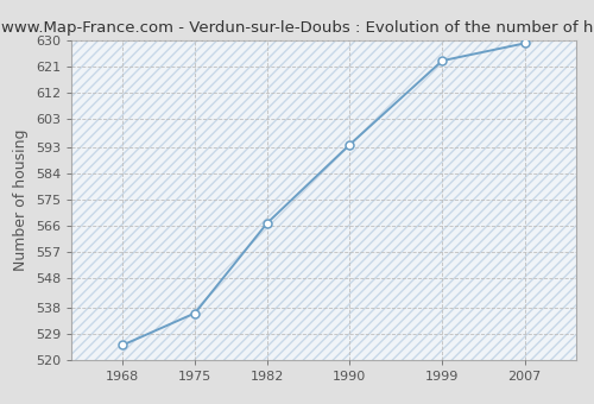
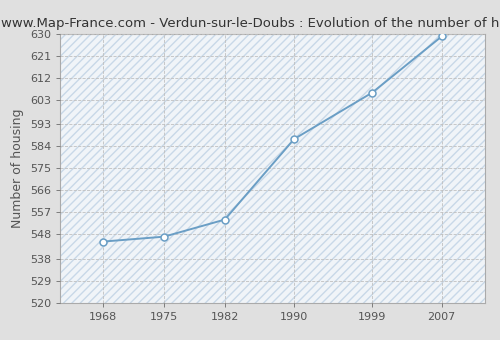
1968: 525 -> 545
1975: 536 -> 547
1982: 567 -> 554
1990: 594 -> 587
1999: 623 -> 606
